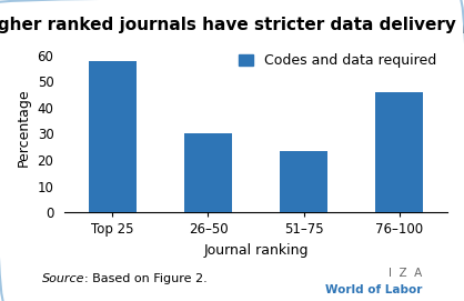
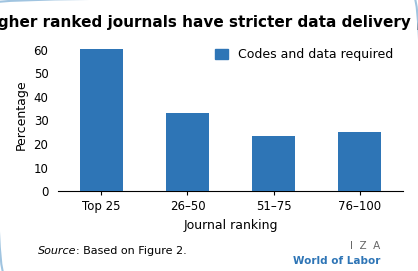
Top 25: 58.0 -> 60.5
26–50: 30.0 -> 33.0
76–100: 46.0 -> 25.0
